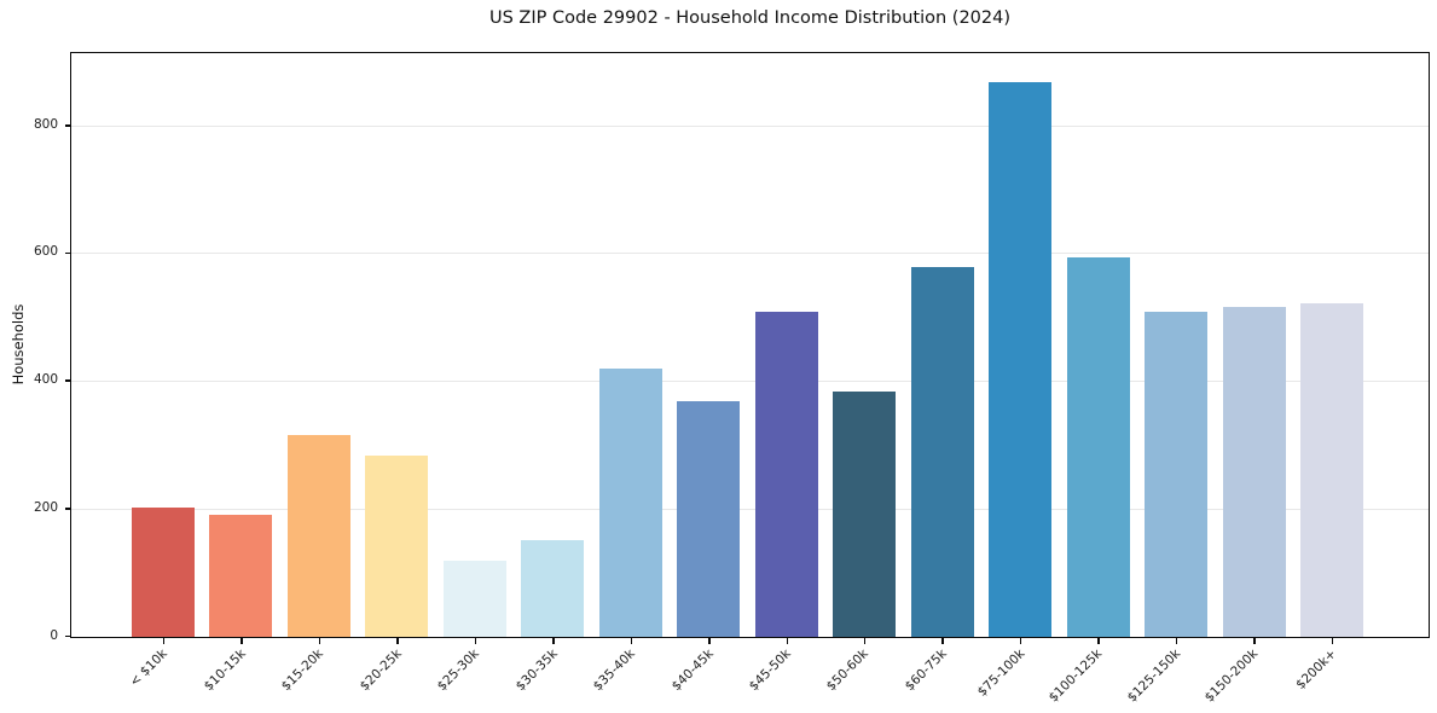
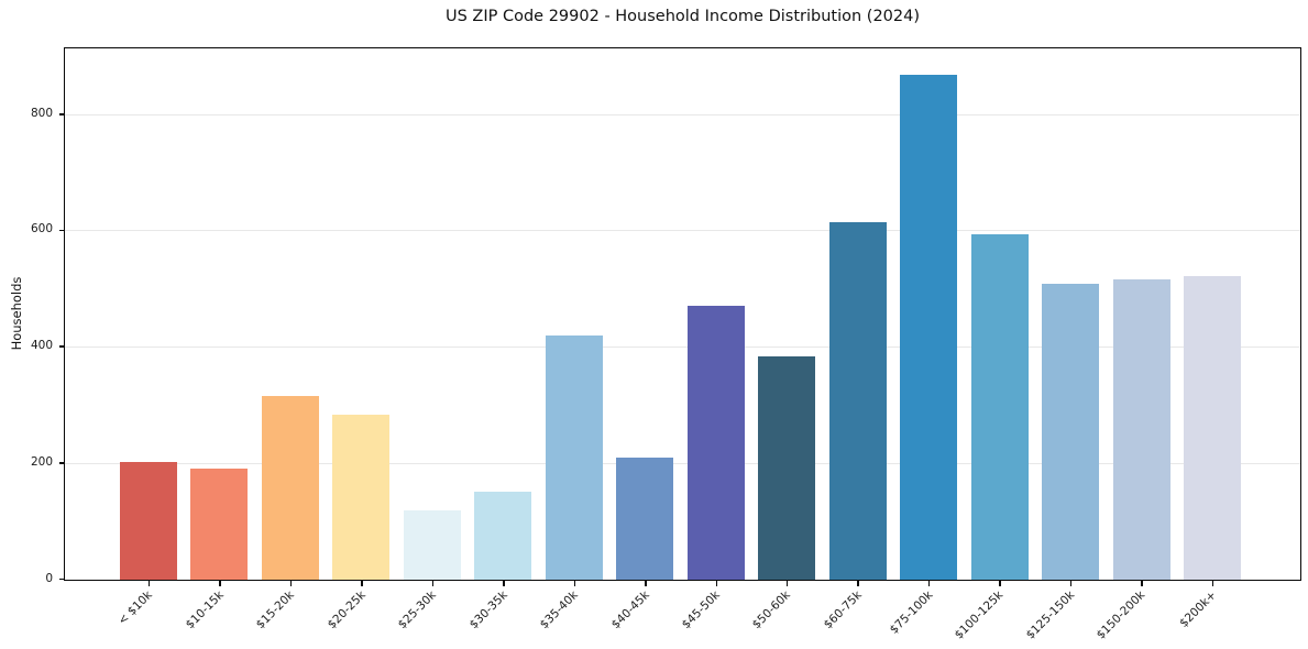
$40-45k: 370 -> 210
$45-50k: 510 -> 470
$60-75k: 580 -> 620
